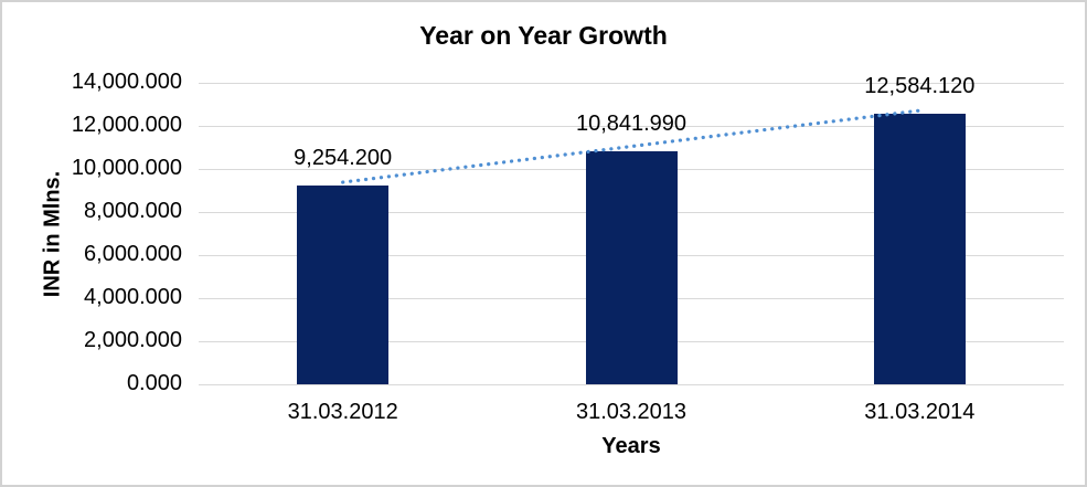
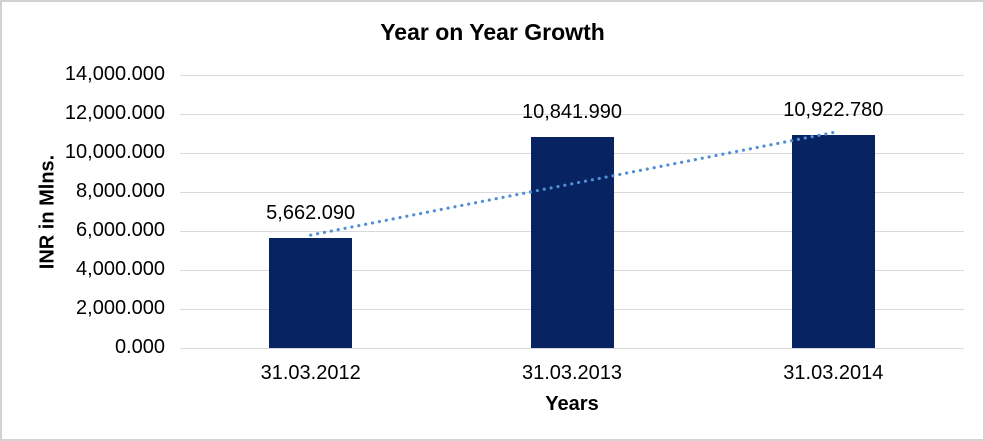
31.03.2012: 9,254.200 -> 5,662.090
31.03.2014: 12,584.120 -> 10,922.780
